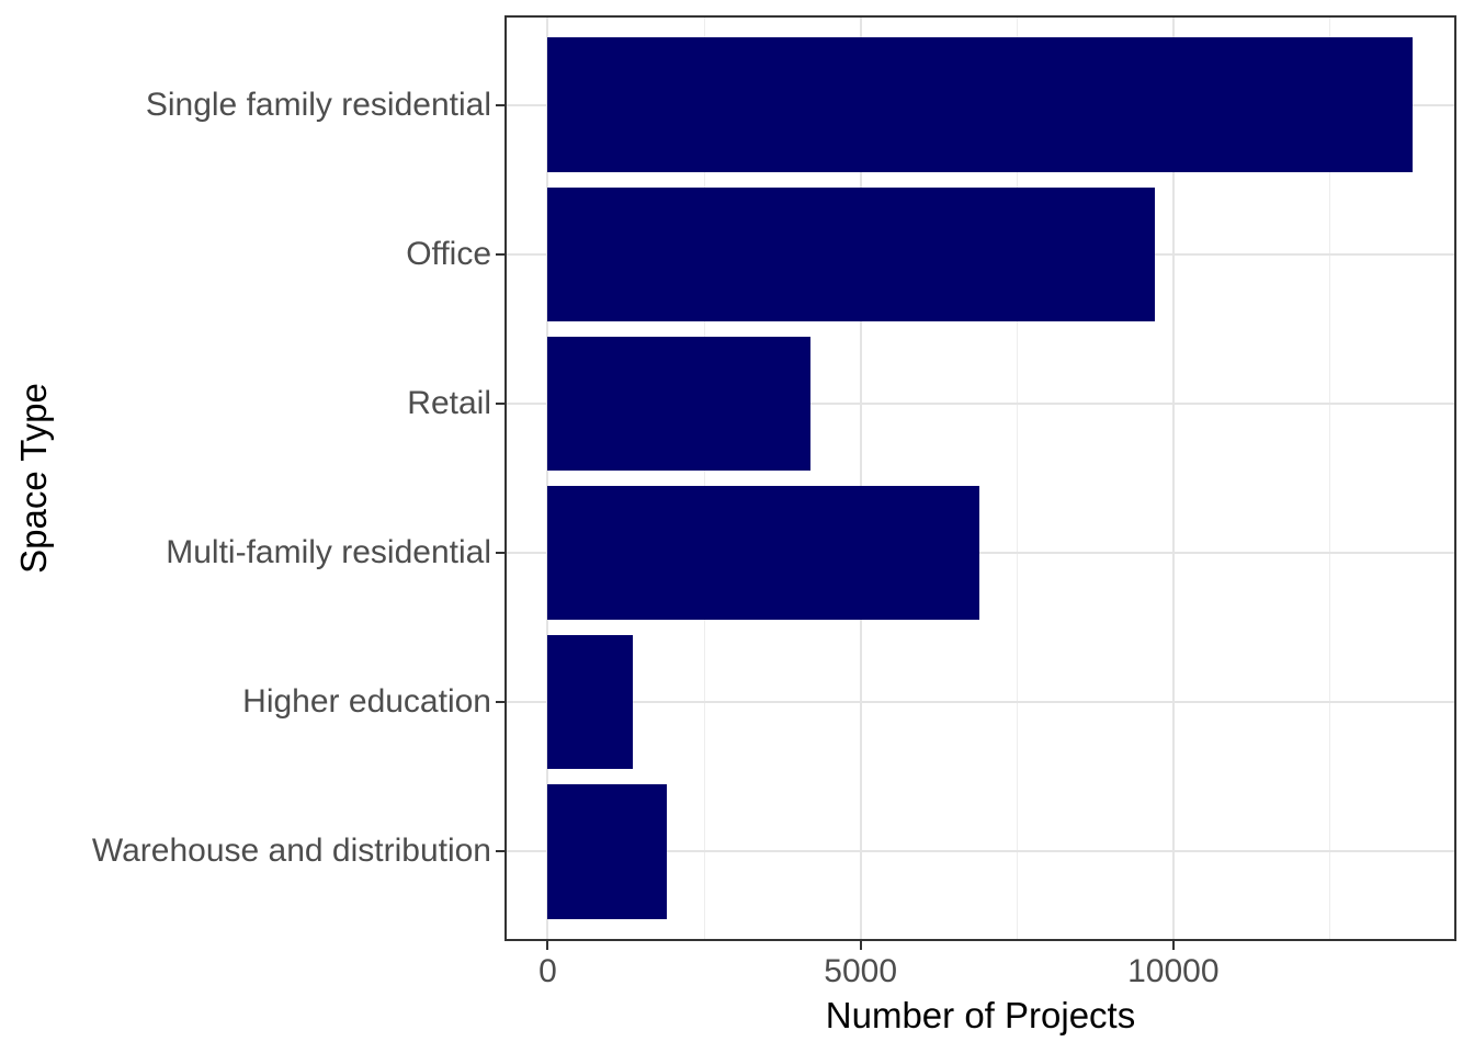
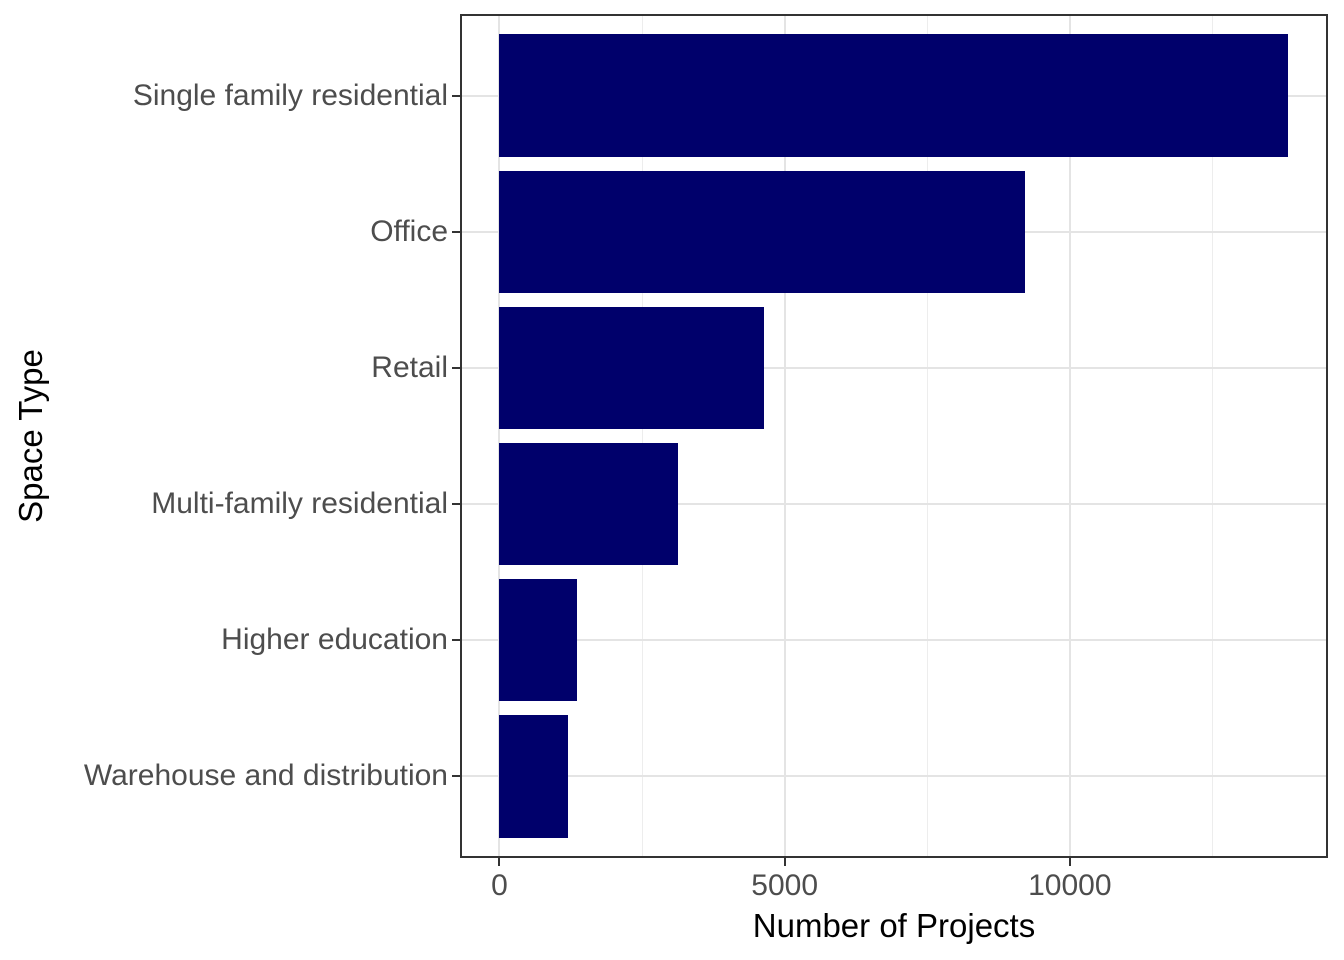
Office: 9700 -> 9200
Retail: 4200 -> 4600
Multi-family residential: 6900 -> 3100
Warehouse and distribution: 1900 -> 1200
